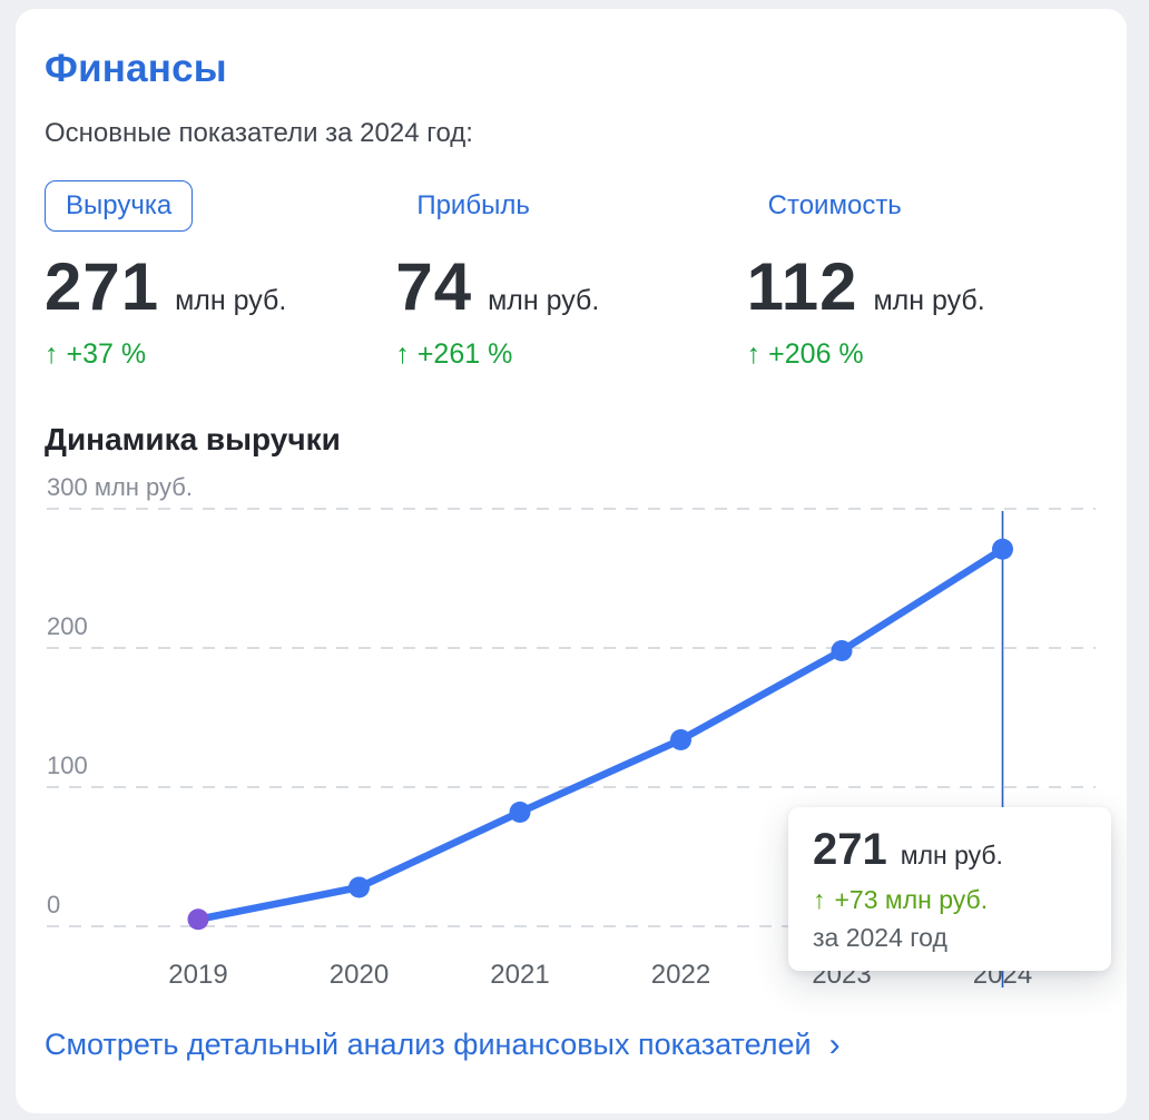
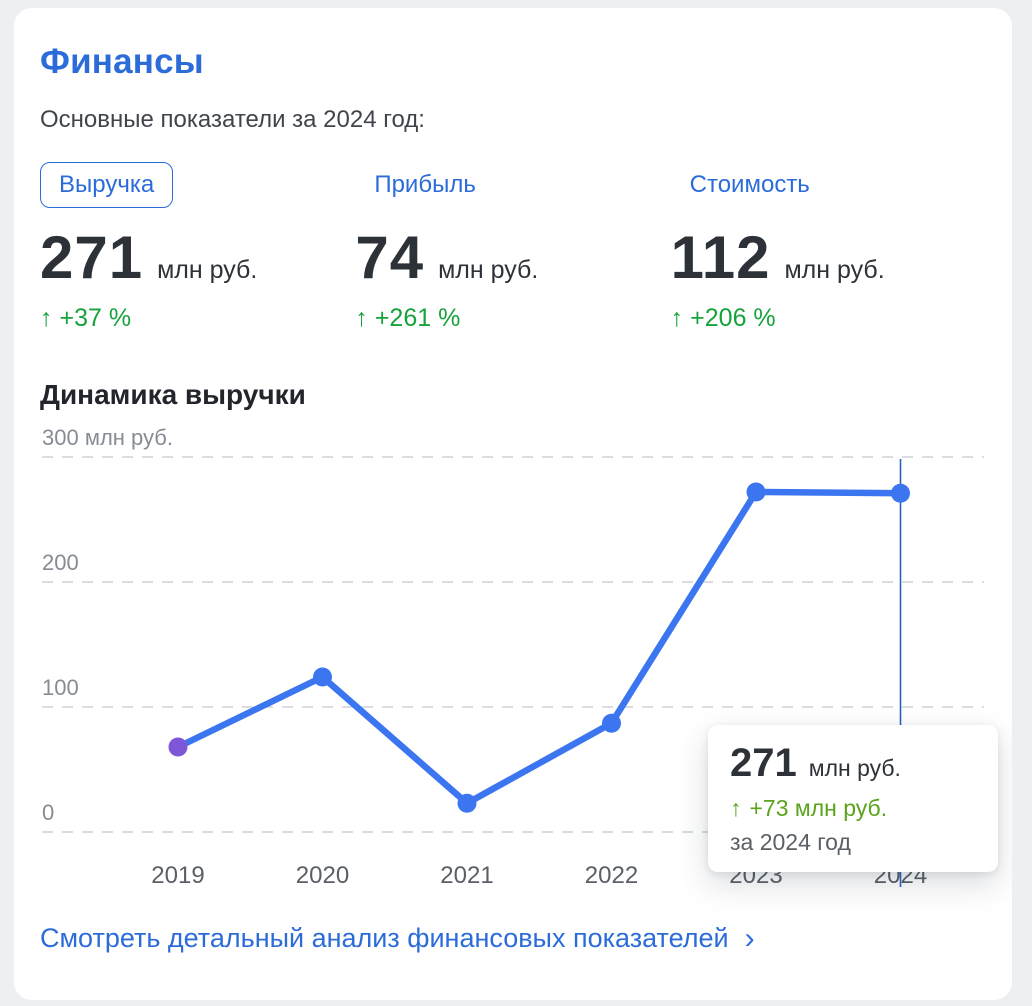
2019: 5 -> 68
2020: 28 -> 124
2021: 82 -> 23
2022: 134 -> 87
2023: 198 -> 272
